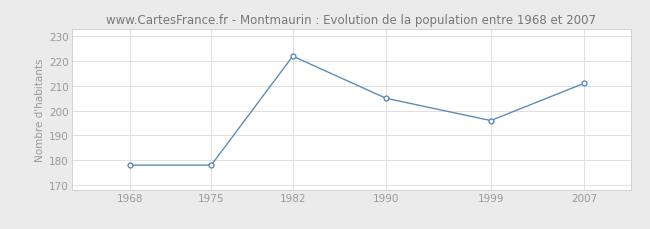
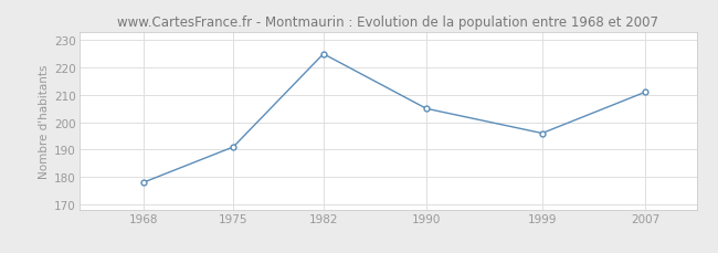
1975: 178 -> 191
1982: 222 -> 225
